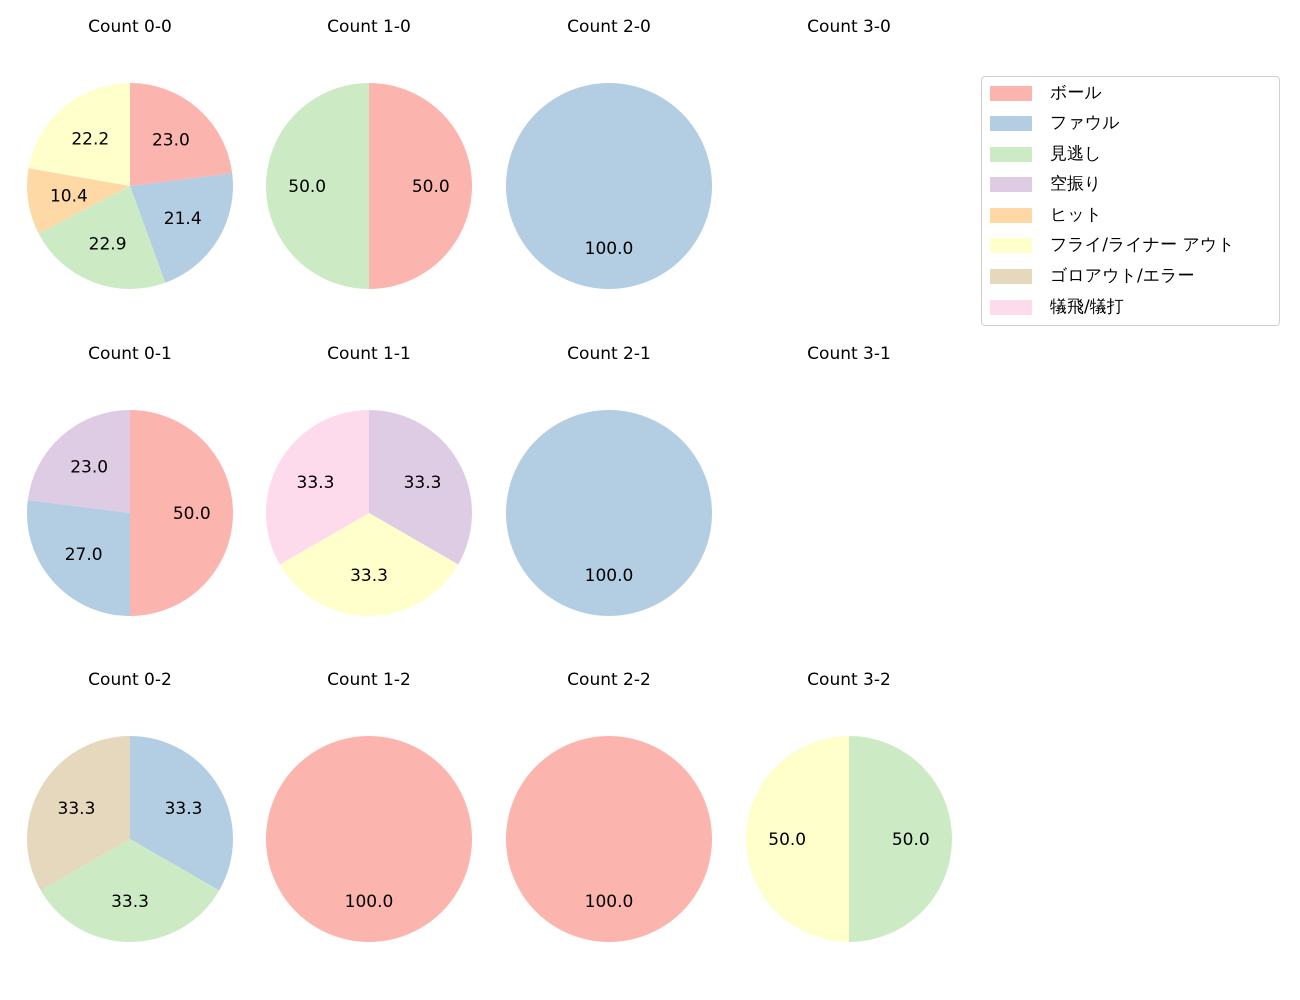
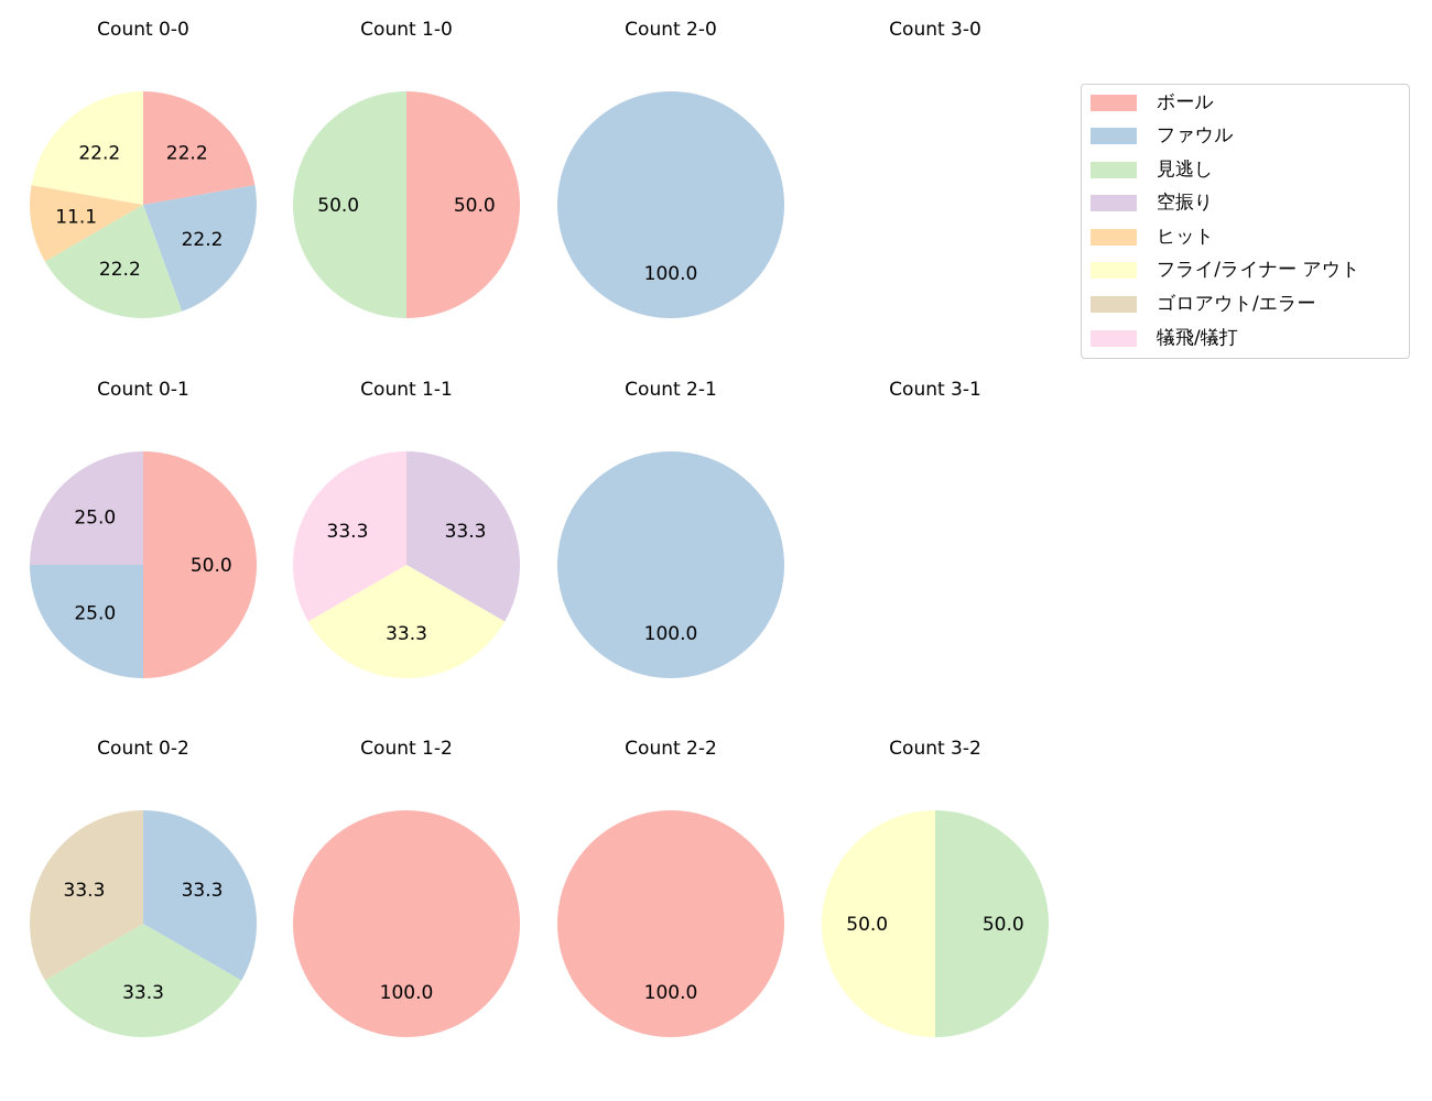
Count 0-0/ボール: 23.0 -> 22.2
Count 0-0/ファウル: 21.4 -> 22.2
Count 0-0/見逃し: 22.9 -> 22.2
Count 0-0/ヒット: 10.4 -> 11.1
Count 0-1/ファウル: 27.0 -> 25.0
Count 0-1/空振り: 23.0 -> 25.0
